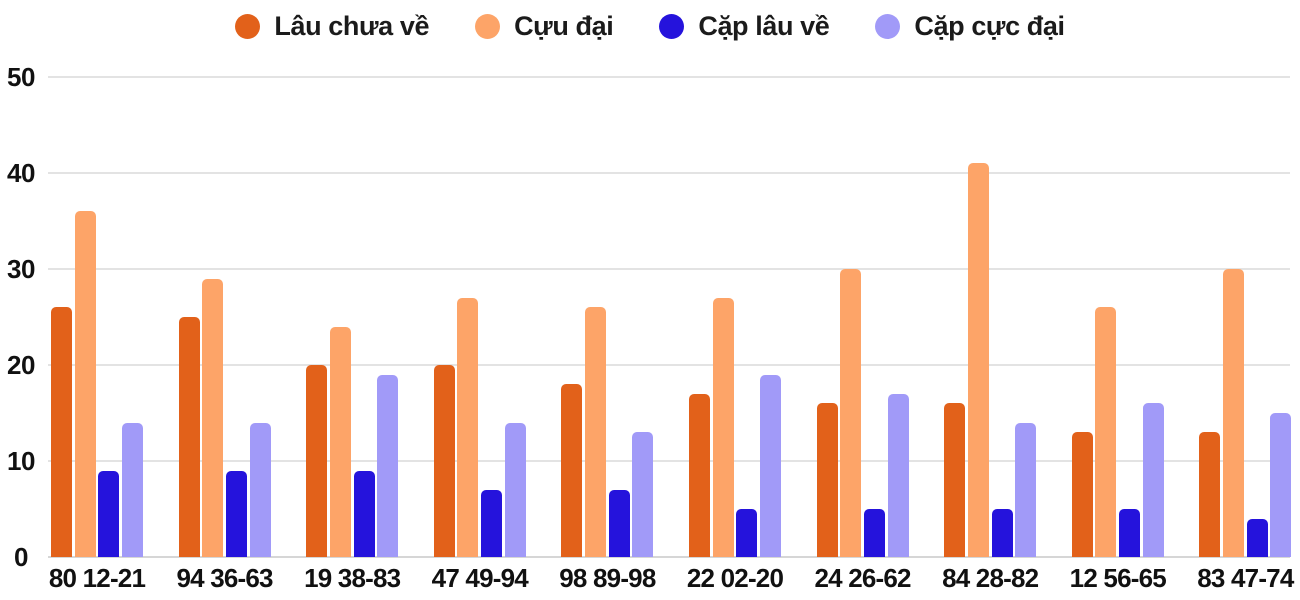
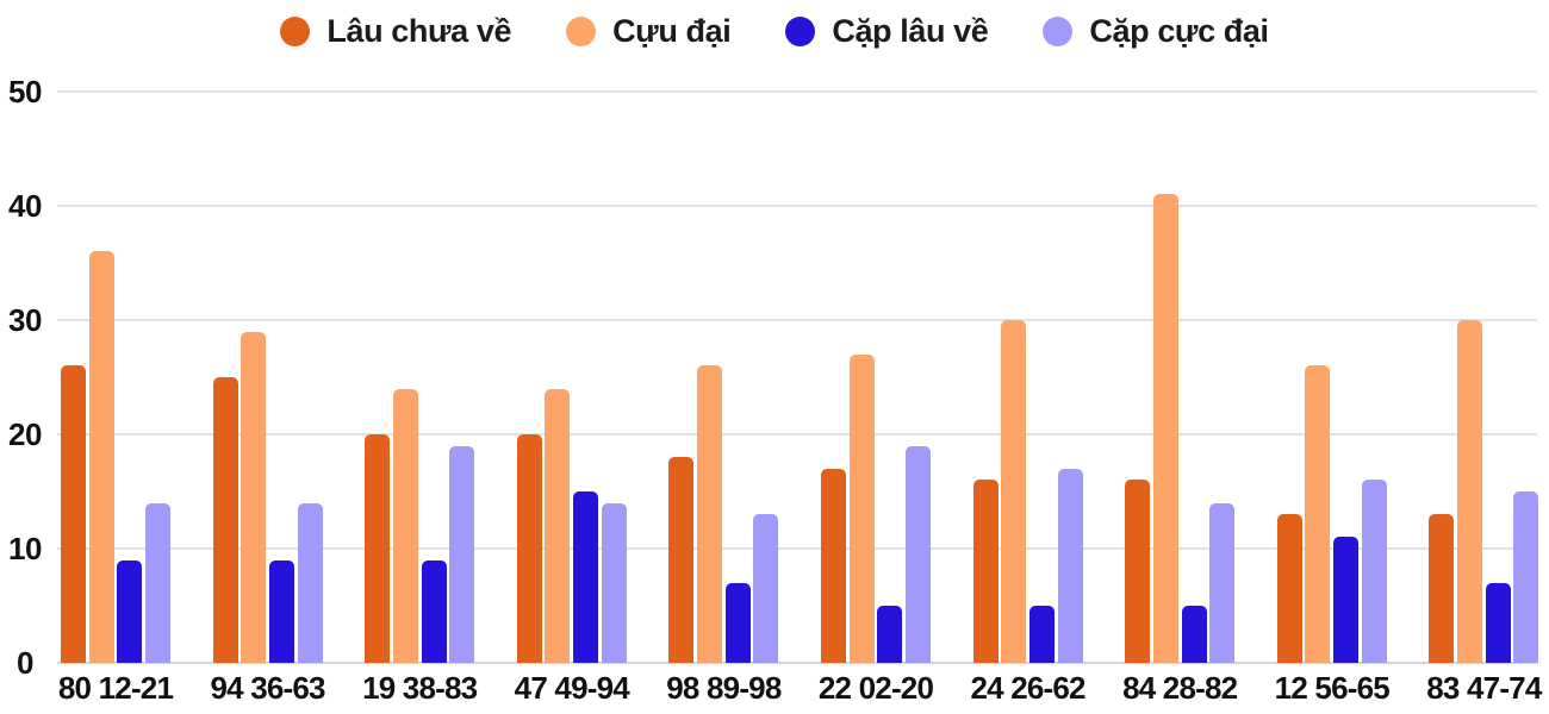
Cựu đại/47 49-94: 27 -> 24
Cặp lâu về/47 49-94: 7 -> 15
Cặp lâu về/12 56-65: 5 -> 11
Cặp lâu về/83 47-74: 4 -> 7
